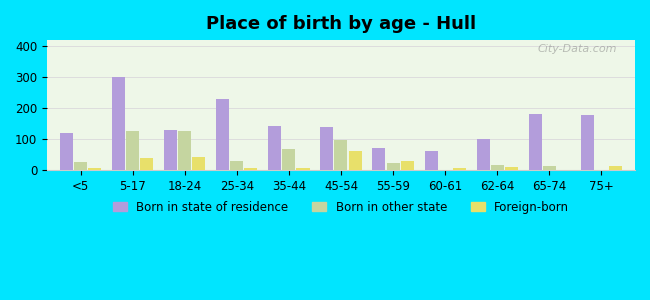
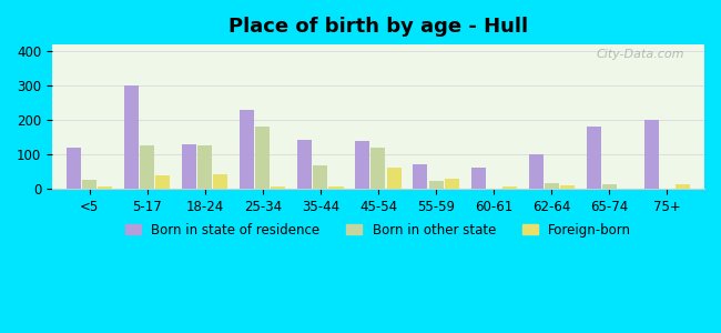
Born in other state/25-34: 28 -> 180
Born in other state/45-54: 97 -> 120
Born in state of residence/75+: 178 -> 200
